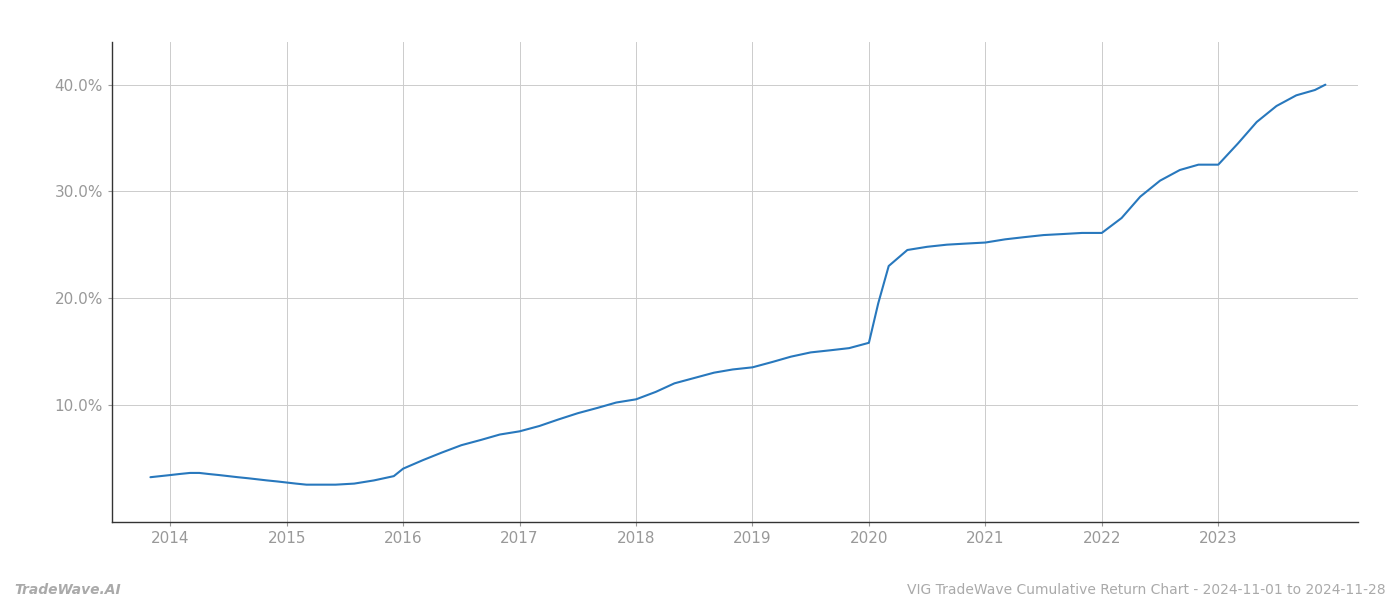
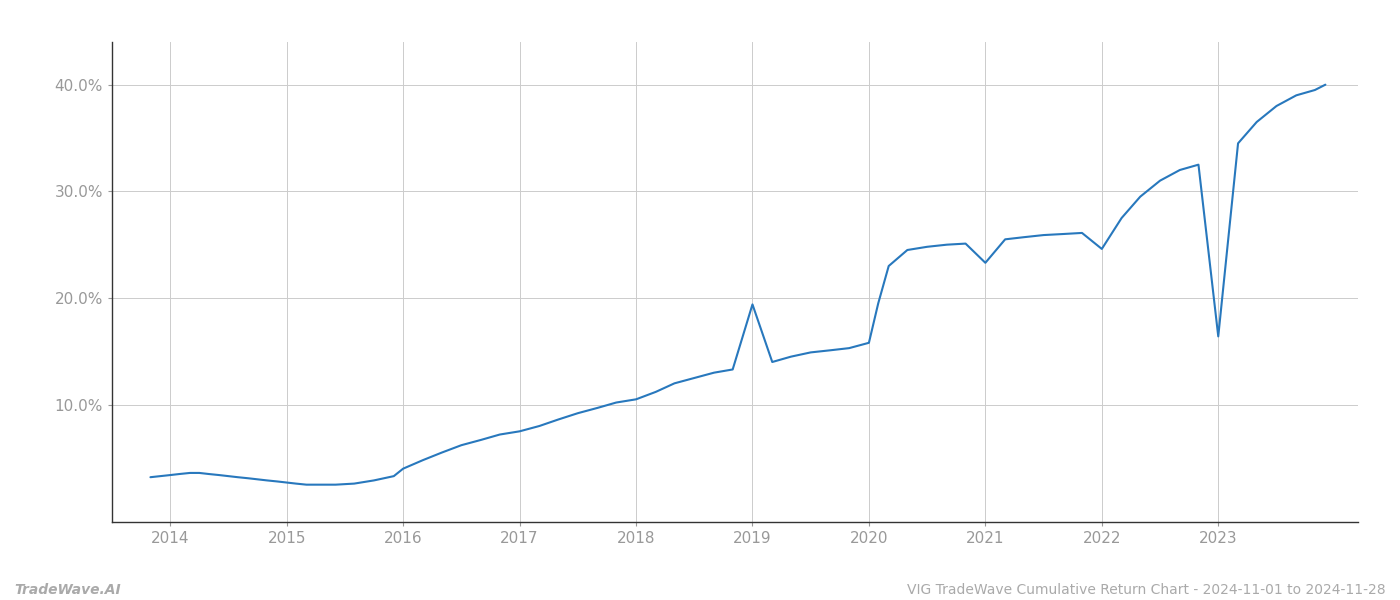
2019: 13.5% -> 19.4%
2021: 25.2% -> 23.3%
2022: 26.1% -> 24.6%
2023: 32.5% -> 16.4%
